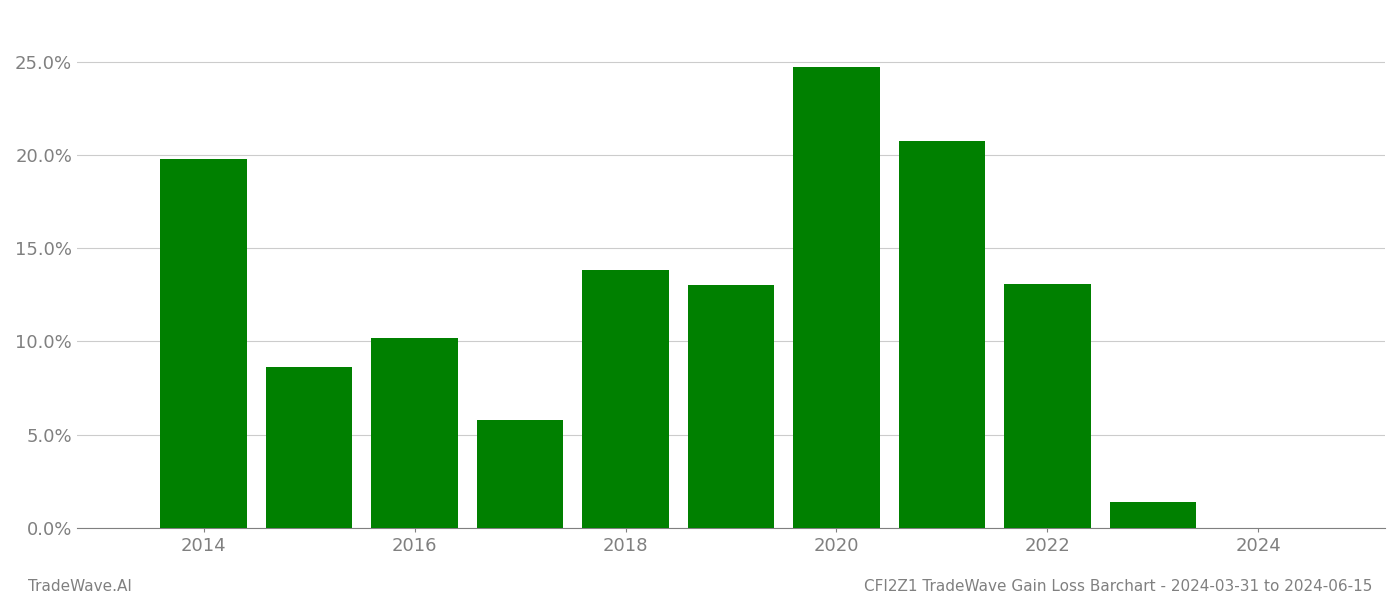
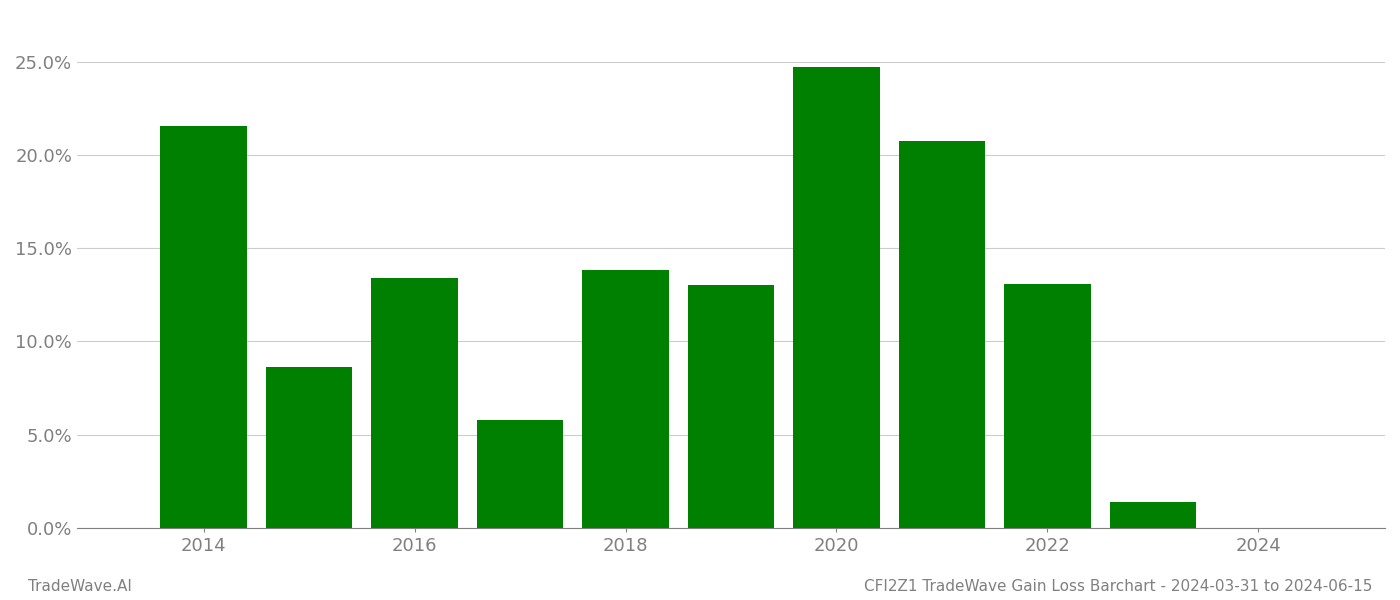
2014: 19.8% -> 21.5%
2016: 10.2% -> 13.4%
